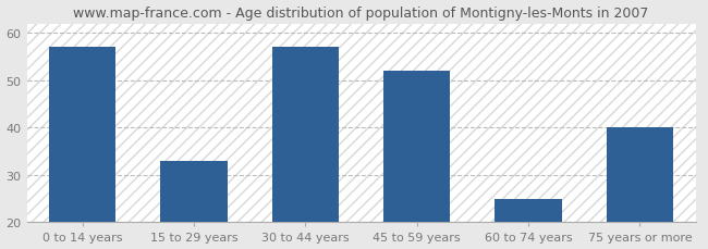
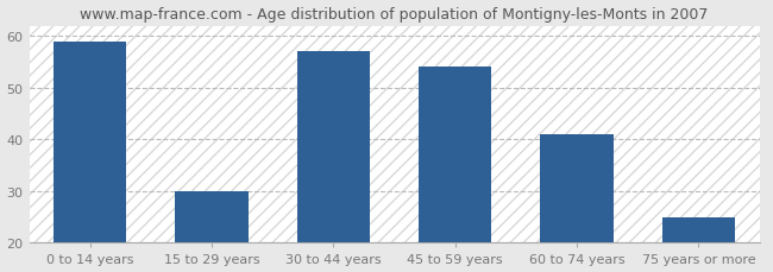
0 to 14 years: 57 -> 59
15 to 29 years: 33 -> 30
45 to 59 years: 52 -> 54
60 to 74 years: 25 -> 41
75 years or more: 40 -> 25
